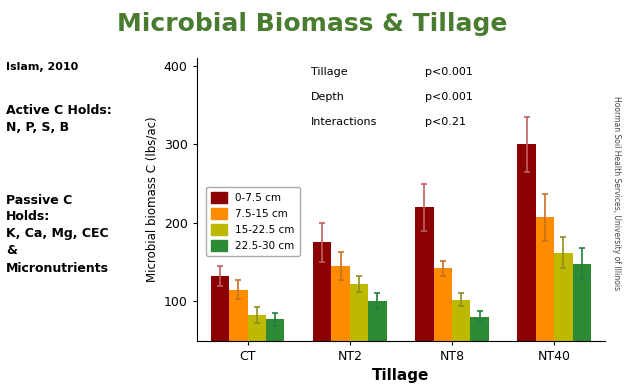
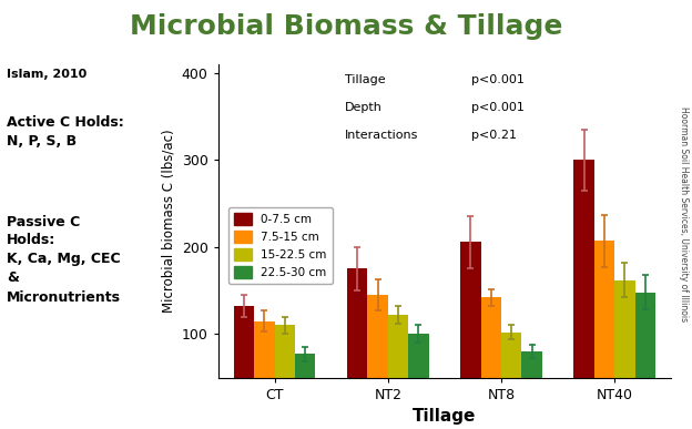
15-22.5 cm/CT: 83 -> 110
0-7.5 cm/NT8: 220 -> 206
